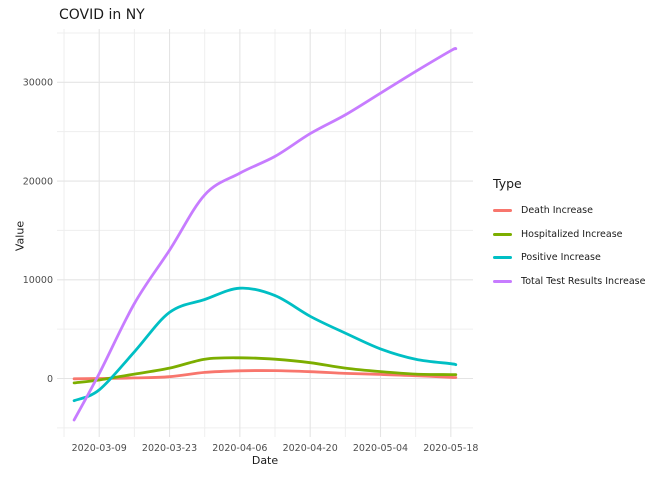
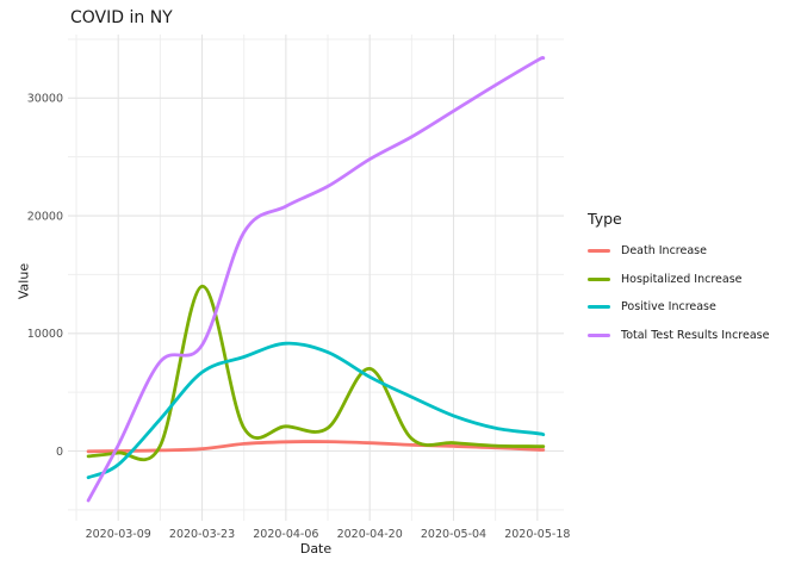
Hospitalized Increase/2020-03-23: 1000 -> 14000
Total Test Results Increase/2020-03-23: 13000 -> 9000
Hospitalized Increase/2020-04-20: 2000 -> 7000
